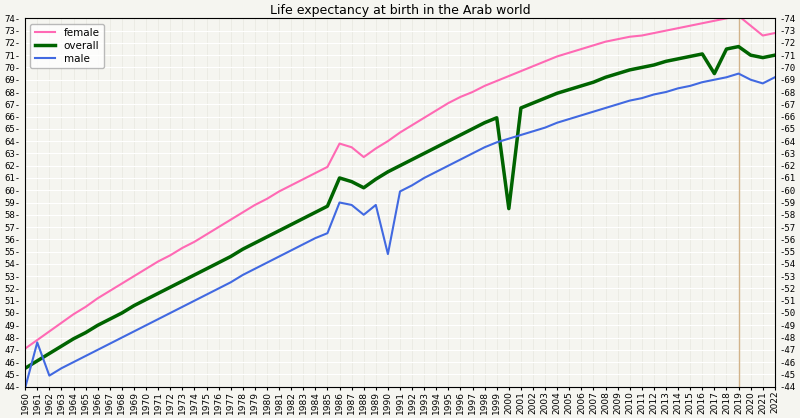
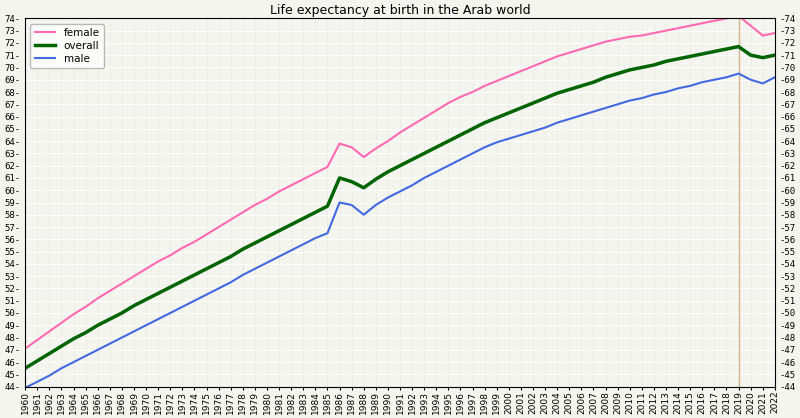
male/1961: 47.6- -> 44.4-
male/1990: 54.8- -> 59.4-
overall/2000: 58.5- -> 66.3-
overall/2017: 69.5- -> 71.3-
